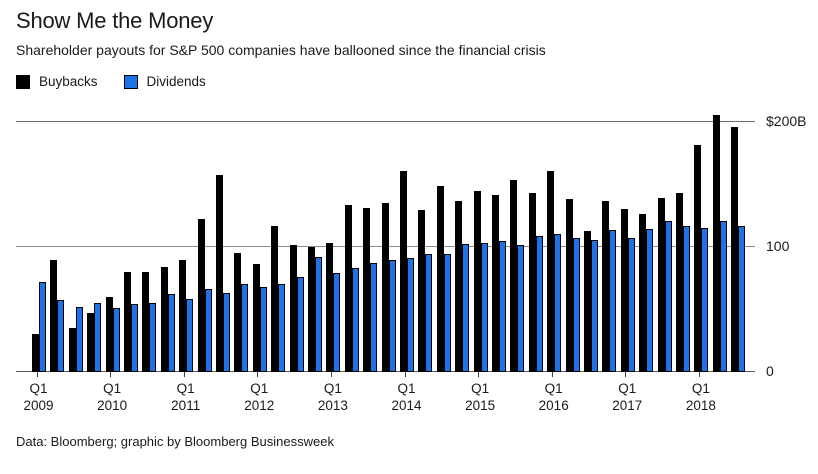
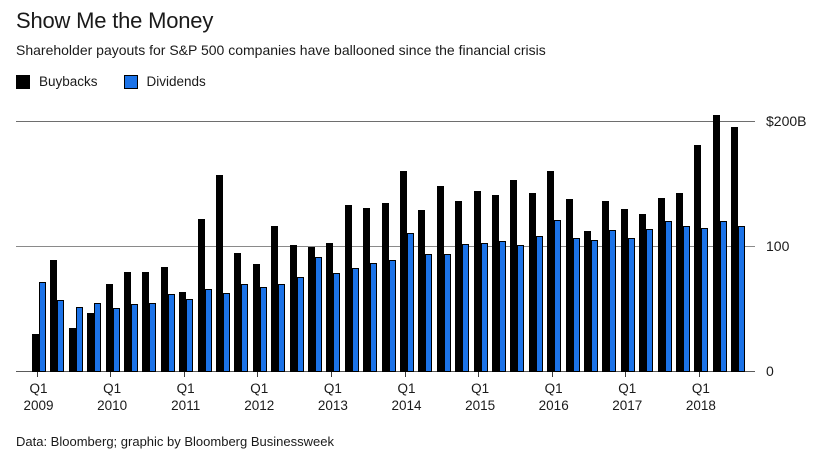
Buybacks/Q1 2010: $60B -> $70B
Buybacks/Q1 2011: $89B -> $64B
Dividends/Q1 2014: $91B -> $111B
Dividends/Q1 2016: $110B -> $121B
